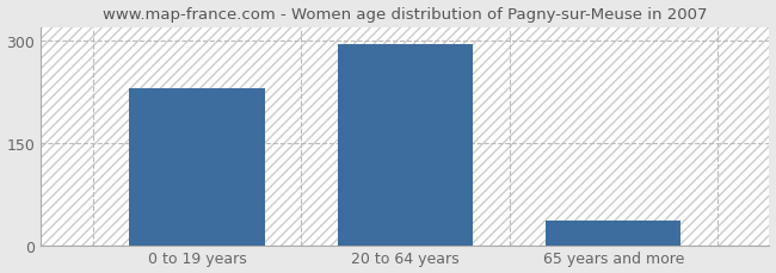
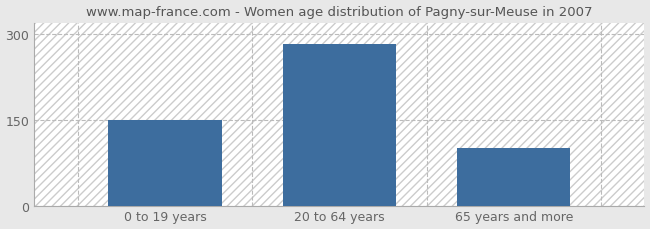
0 to 19 years: 230 -> 150
20 to 64 years: 296 -> 283
65 years and more: 36 -> 100
